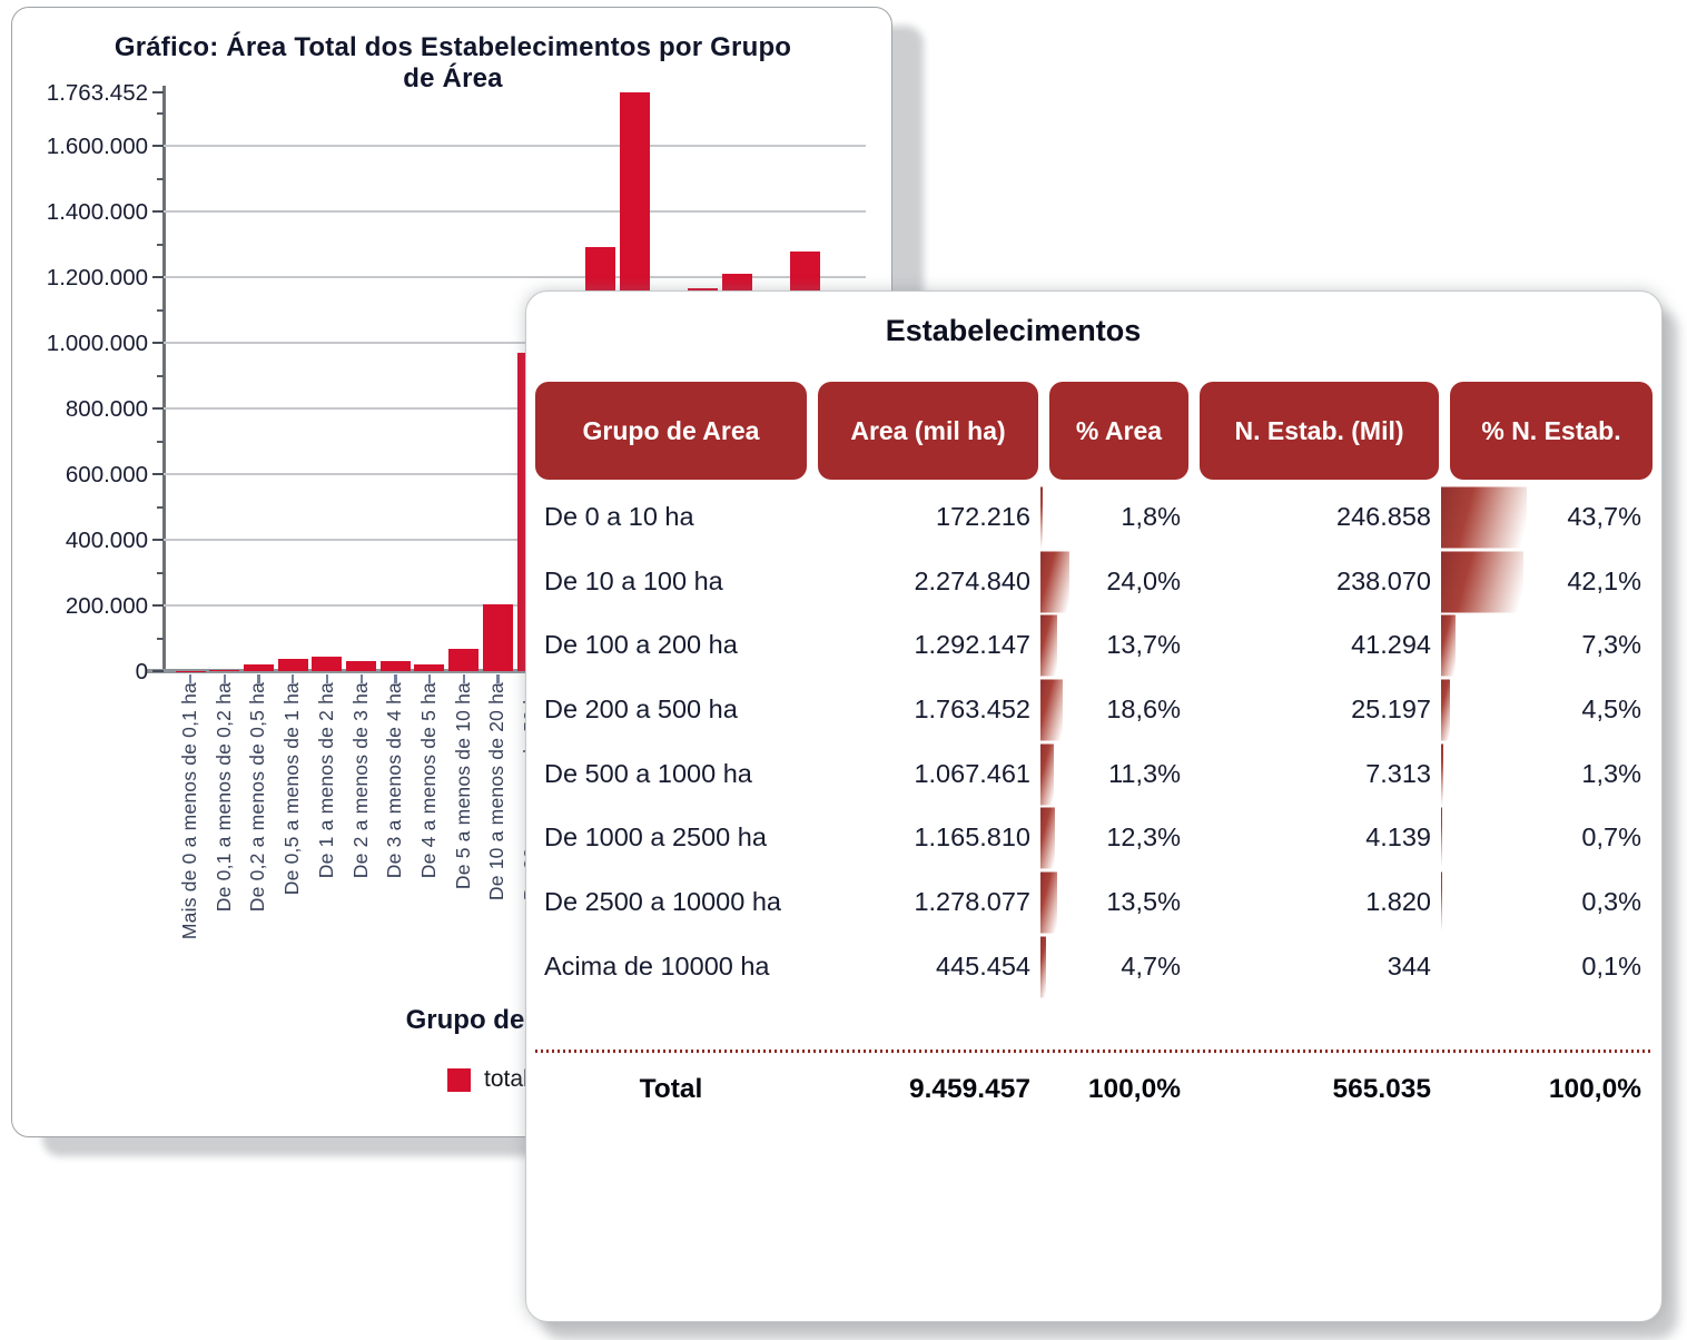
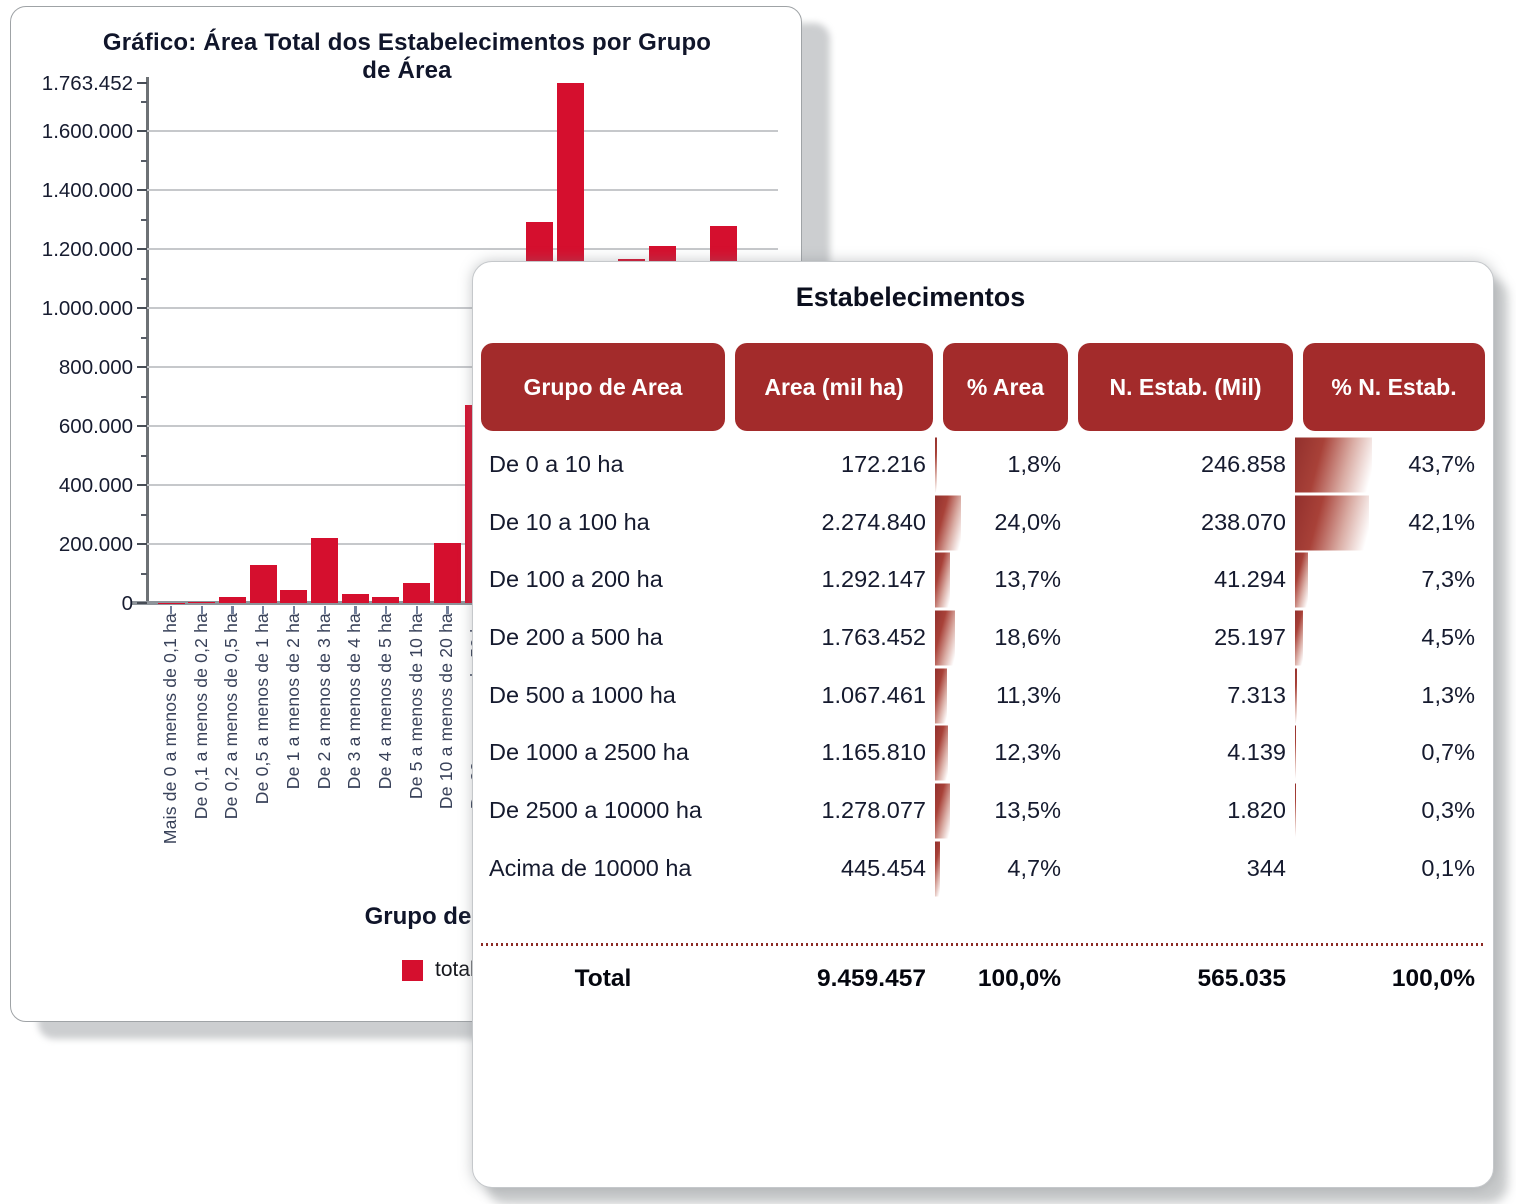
De 0,5 a menos de 1 ha: 40000 -> 130000
De 2 a menos de 3 ha: 30000 -> 220000
De 20 a menos de 50 ha: 970000 -> 670000
